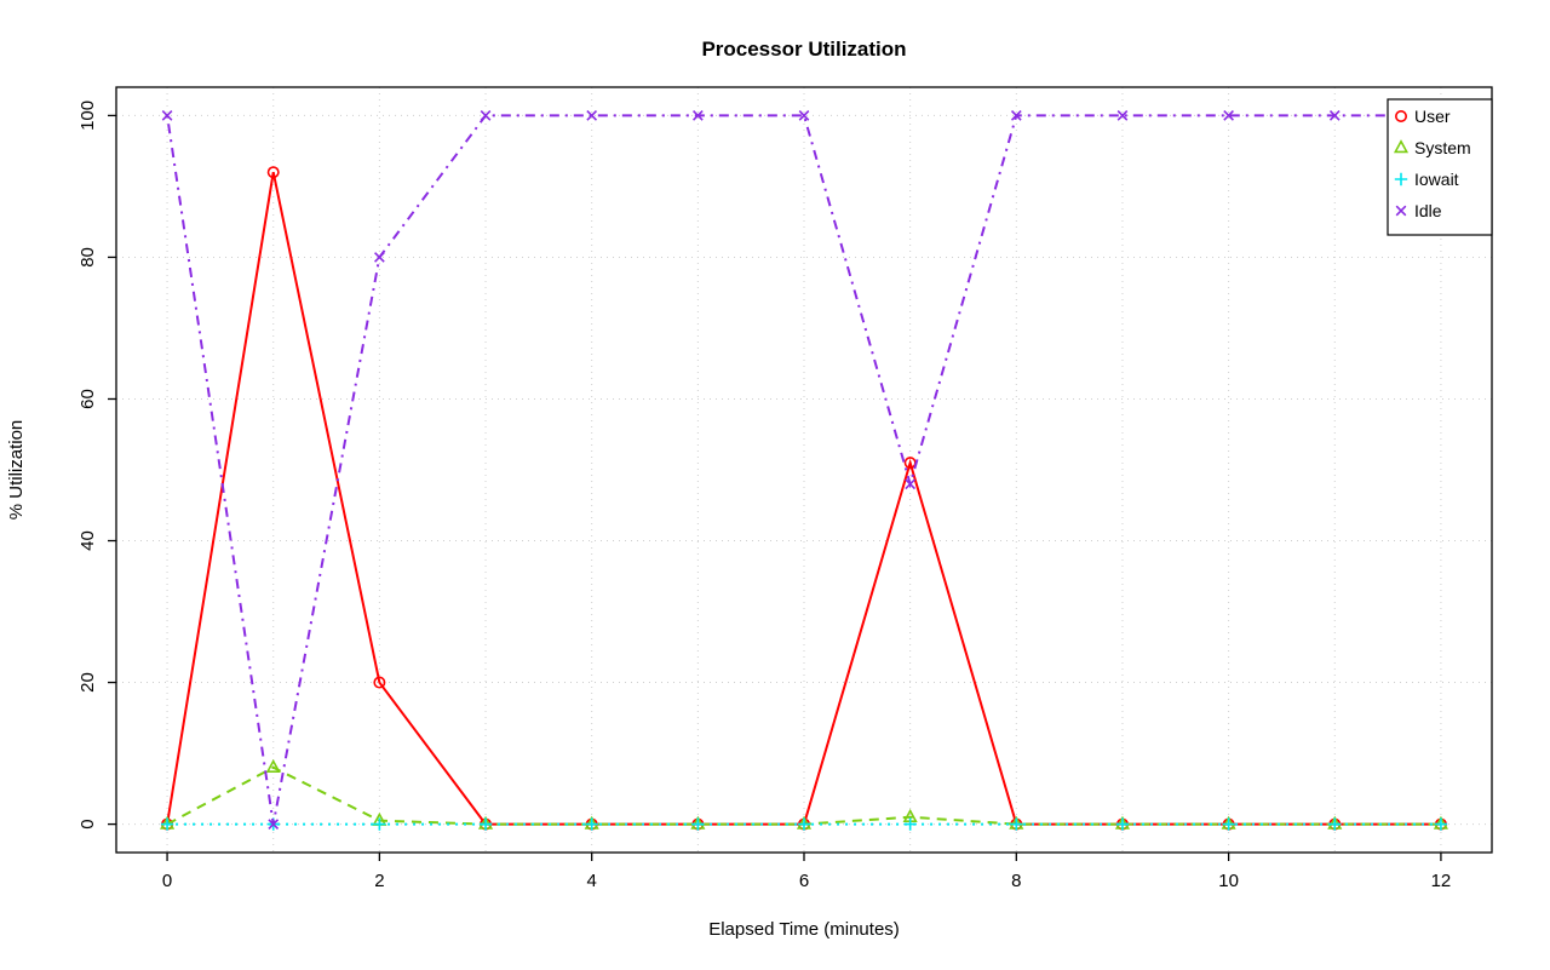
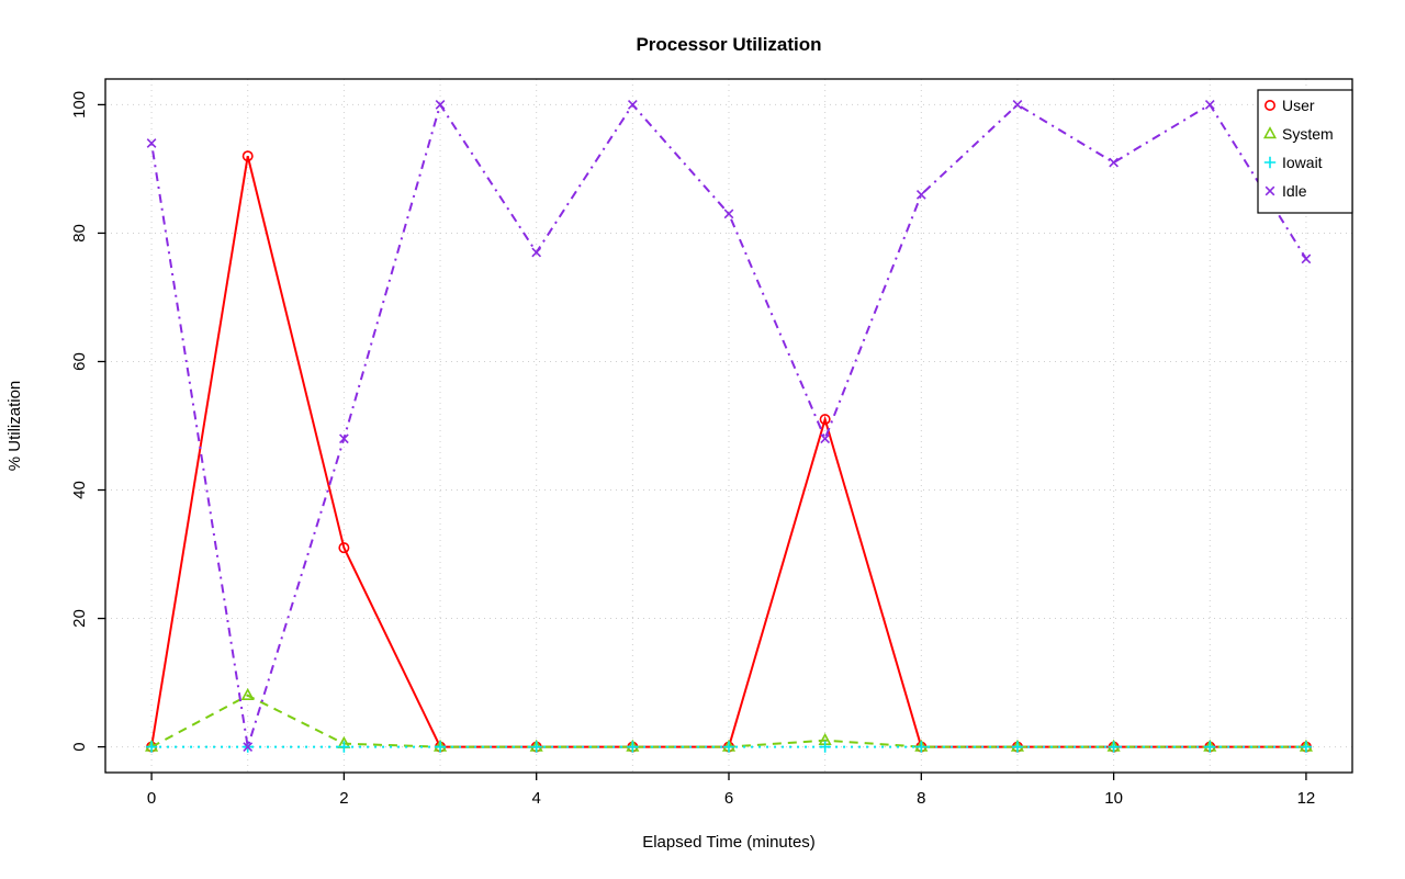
Idle/0: 100 -> 94
User/2: 20 -> 31
Idle/2: 80 -> 48
Idle/4: 100 -> 77
Idle/6: 100 -> 83
Idle/8: 100 -> 86
Idle/10: 100 -> 91
Idle/12: 100 -> 76
